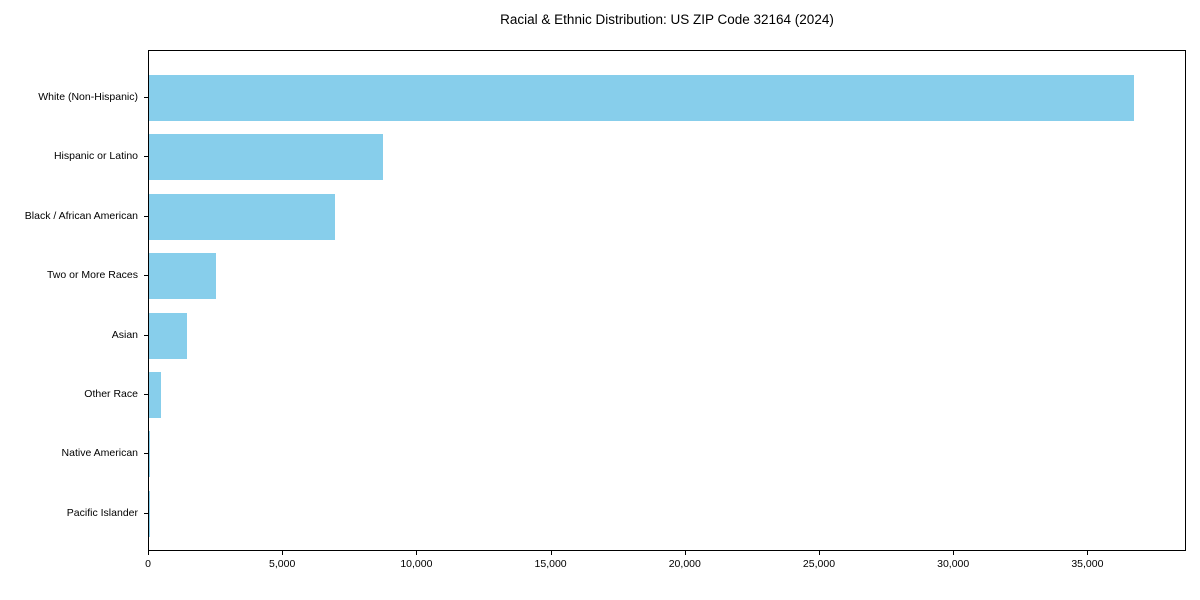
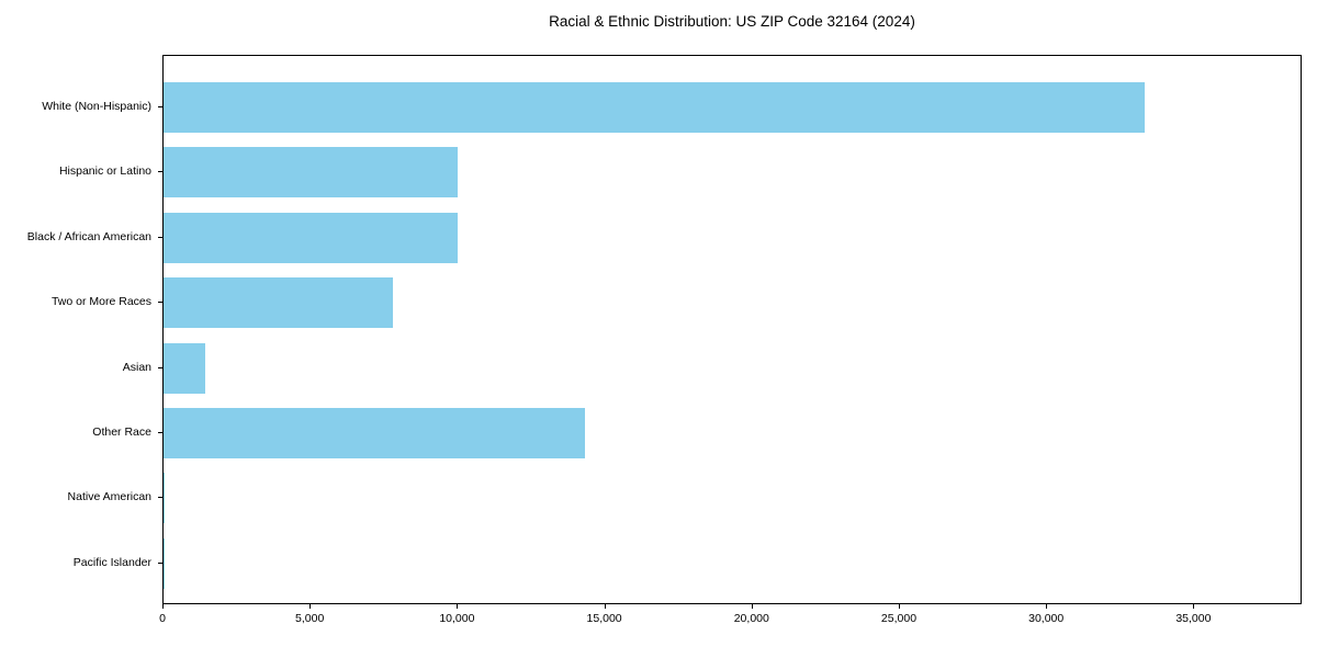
White (Non-Hispanic): 36700 -> 33300
Hispanic or Latino: 8700 -> 10000
Black / African American: 6900 -> 10000
Two or More Races: 2500 -> 7800
Other Race: 500 -> 14300
